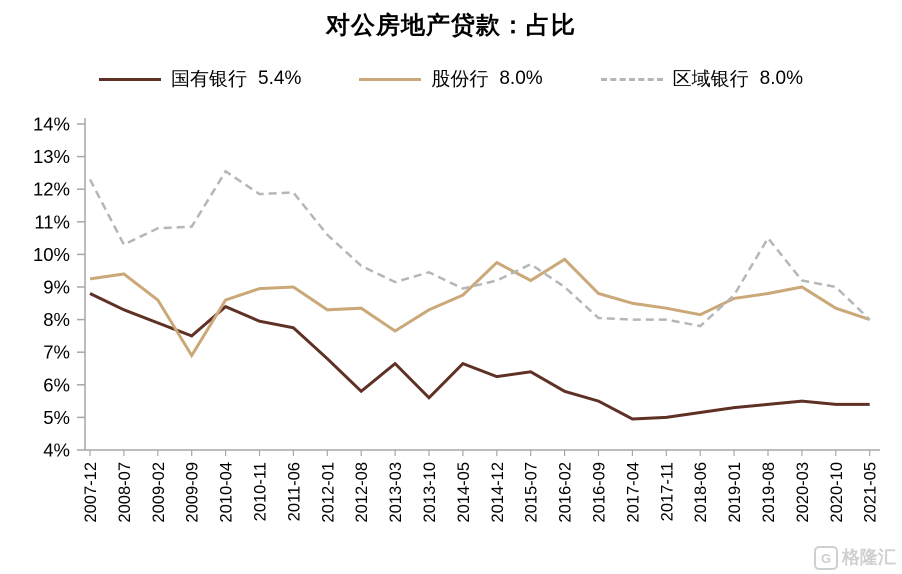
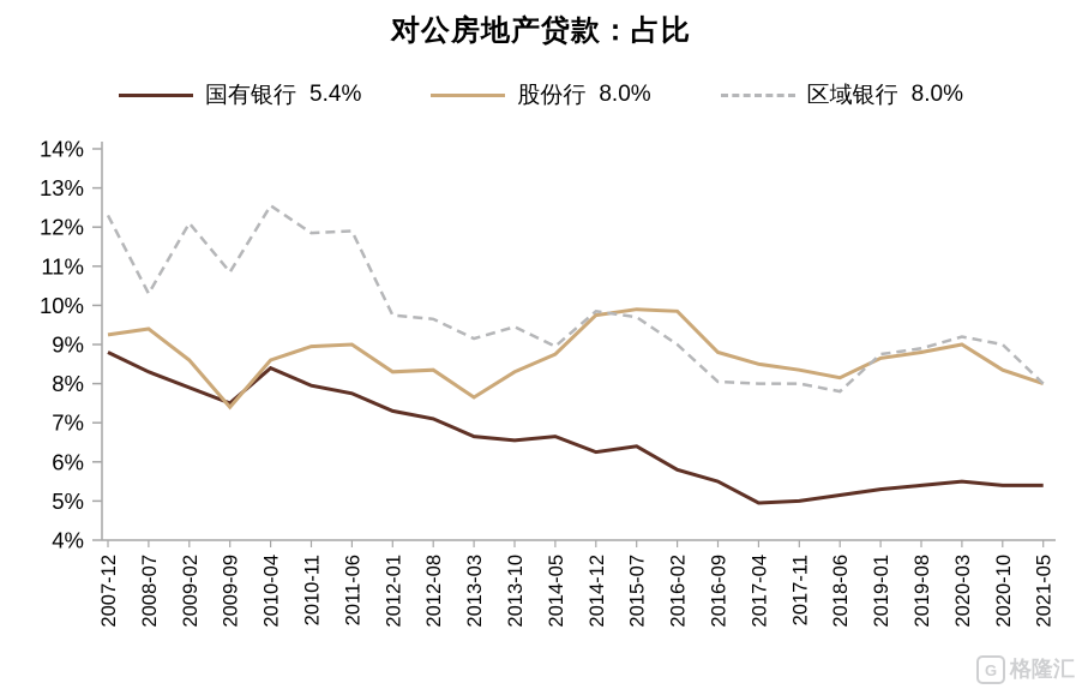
区域银行/2009-02: 10.8% -> 12.1%
股份行/2009-09: 6.9% -> 7.4%
国有银行/2012-01: 6.8% -> 7.3%
区域银行/2012-01: 10.6% -> 9.8%
国有银行/2012-08: 5.8% -> 7.1%
国有银行/2013-10: 5.6% -> 6.5%
区域银行/2014-12: 9.2% -> 9.8%
股份行/2015-07: 9.2% -> 9.9%
区域银行/2019-08: 10.5% -> 8.9%
